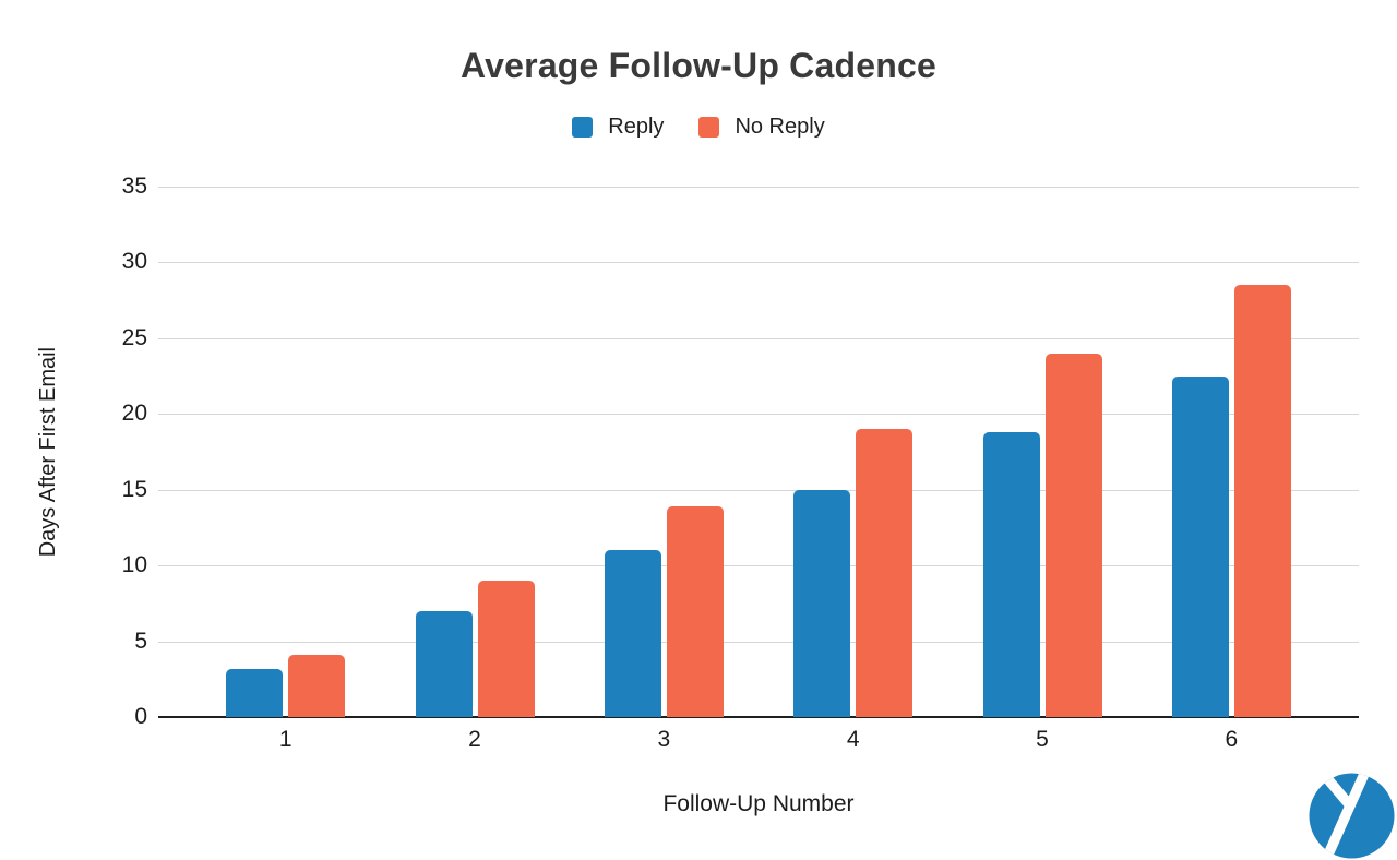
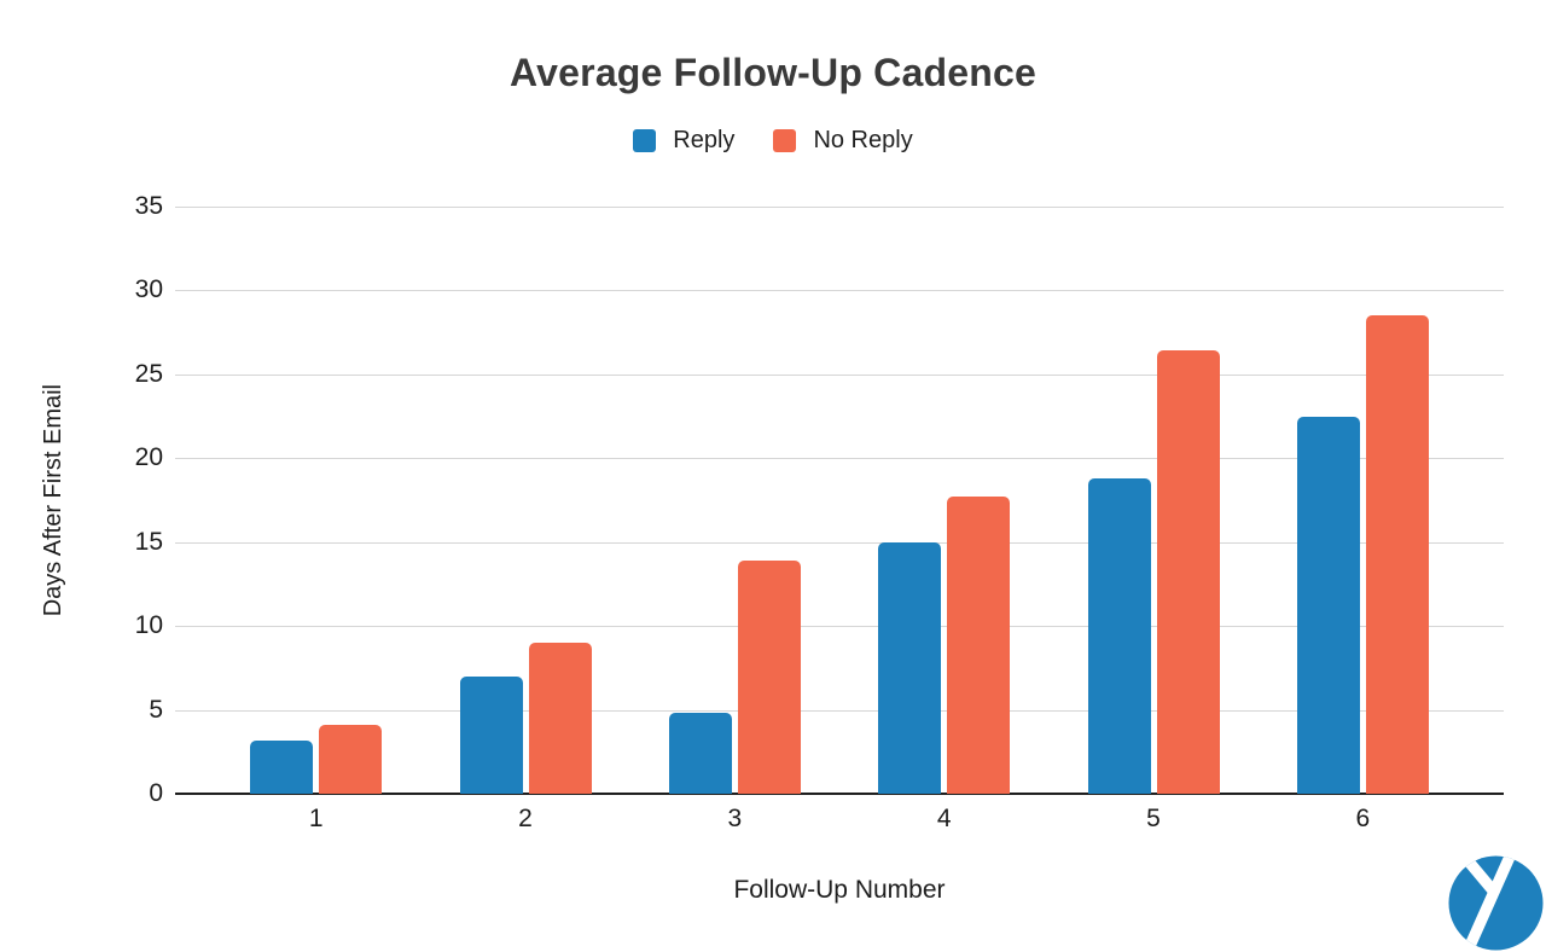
Reply/3: 11.0 -> 4.8
No Reply/4: 19.0 -> 17.7
No Reply/5: 24.0 -> 26.4
